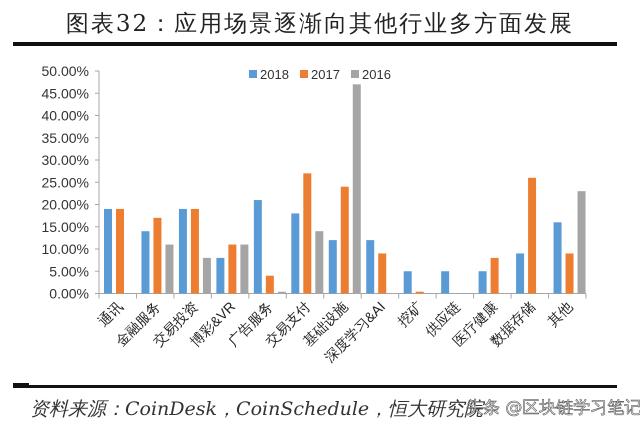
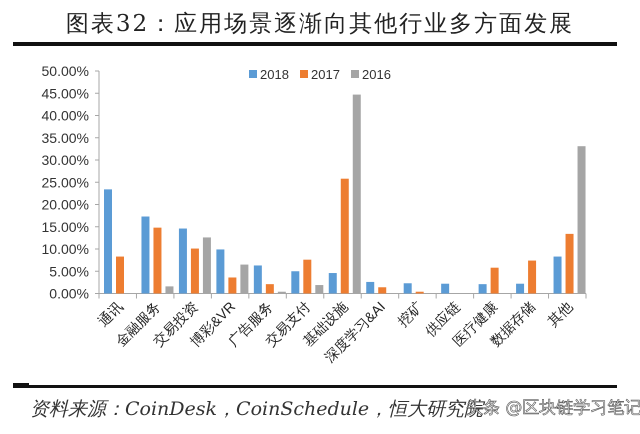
2018/通讯: 19% -> 23%
2017/通讯: 19% -> 8%
2018/金融服务: 14% -> 17%
2017/金融服务: 17% -> 15%
2016/金融服务: 11% -> 2%
2018/交易投资: 19% -> 15%
2017/交易投资: 19% -> 10%
2016/交易投资: 8% -> 13%
2018/博彩&VR: 8% -> 10%
2017/博彩&VR: 11% -> 4%
2016/博彩&VR: 11% -> 6%
2018/广告服务: 21% -> 6%
2017/广告服务: 4% -> 2%
2018/交易支付: 18% -> 5%
2017/交易支付: 27% -> 8%
2016/交易支付: 14% -> 2%
2018/基础设施: 12% -> 5%
2017/基础设施: 24% -> 26%
2016/基础设施: 47% -> 45%
2018/深度学习&AI: 12% -> 3%
2017/深度学习&AI: 9% -> 1%
2018/挖矿: 5% -> 2%
2018/供应链: 5% -> 2%
2018/医疗健康: 5% -> 2%
2017/医疗健康: 8% -> 6%
2018/数据存储: 9% -> 2%
2017/数据存储: 26% -> 7%
2018/其他: 16% -> 8%
2017/其他: 9% -> 13%
2016/其他: 23% -> 33%
